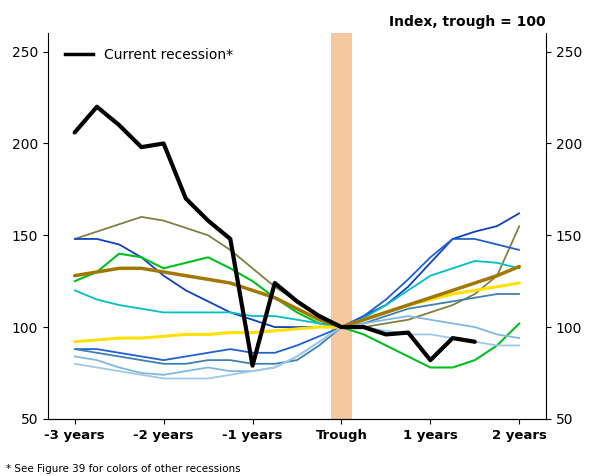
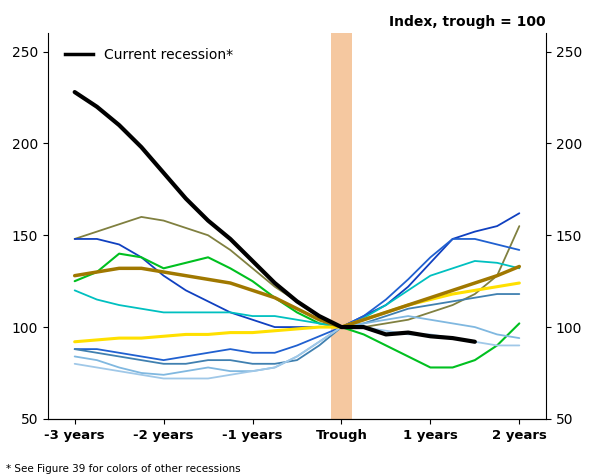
Current recession*/-3 years: 206 -> 228
Current recession*/-2 years: 200 -> 184
Current recession*/-1 years: 79 -> 136
Current recession*/1 years: 82 -> 95
